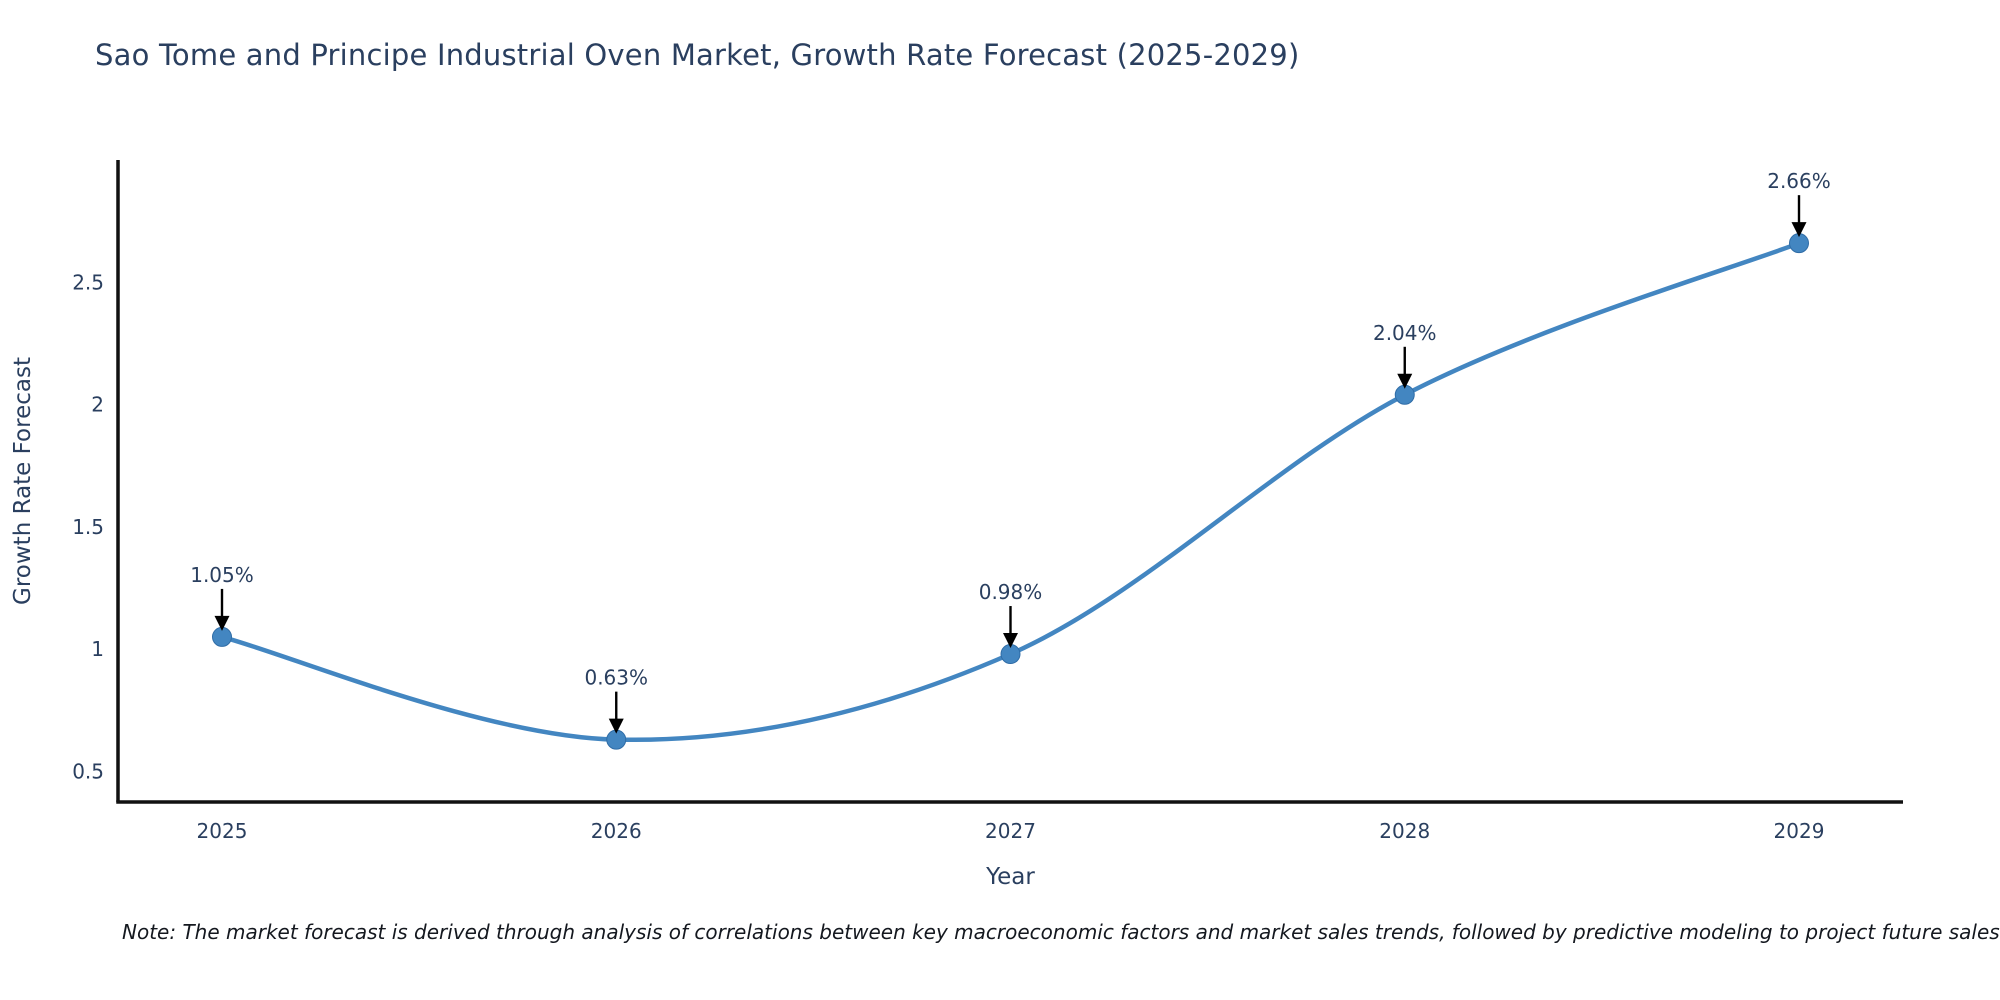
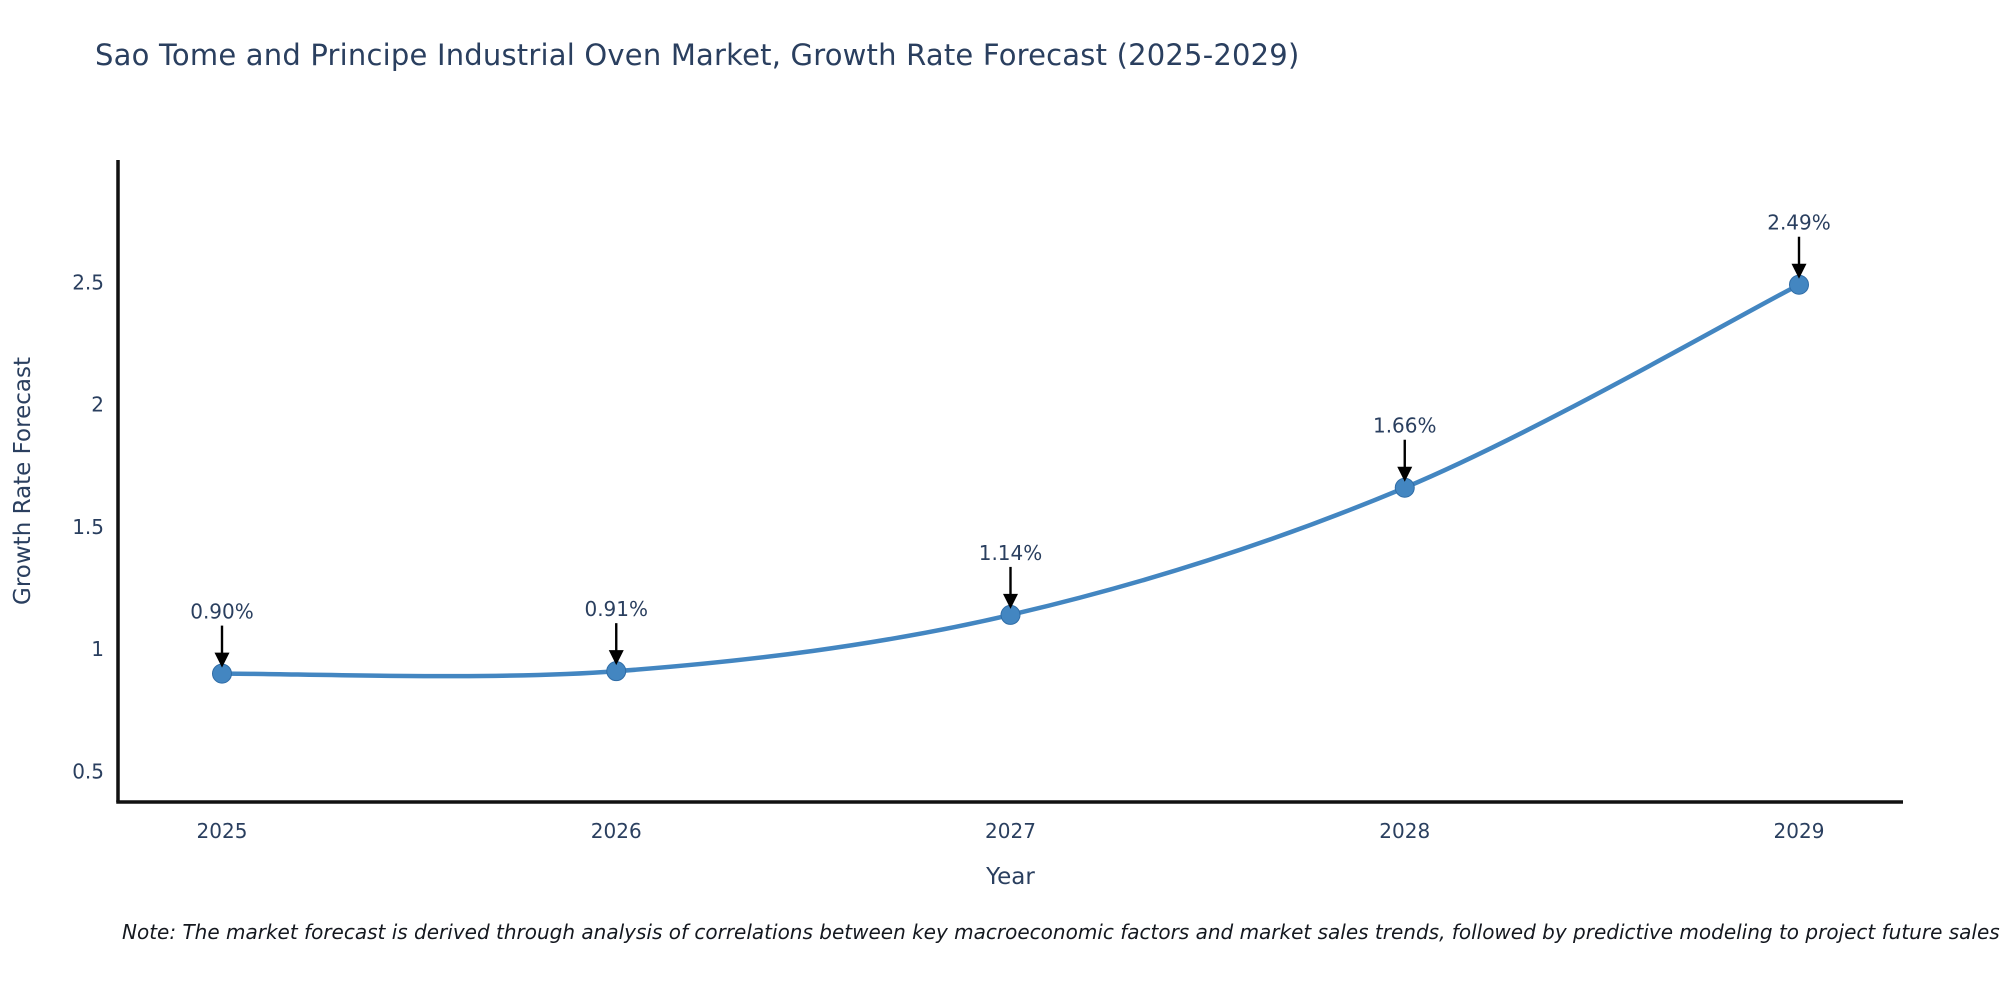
2025: 1.05% -> 0.90%
2026: 0.63% -> 0.91%
2027: 0.98% -> 1.14%
2028: 2.04% -> 1.66%
2029: 2.66% -> 2.49%
